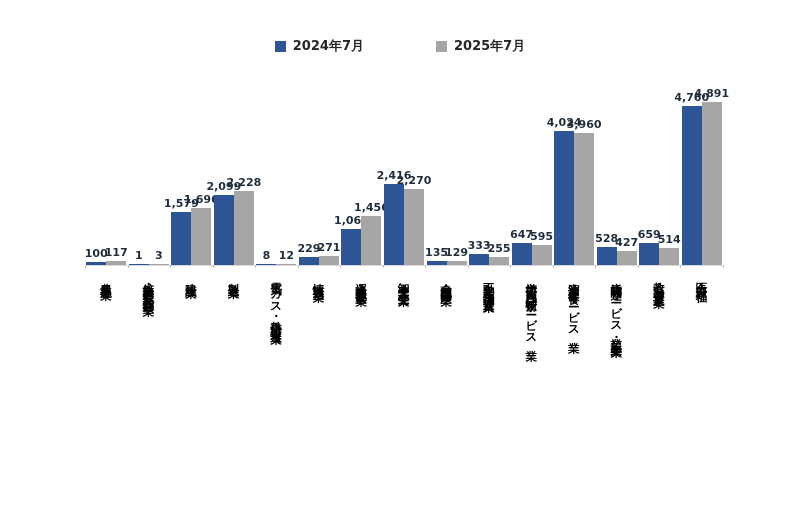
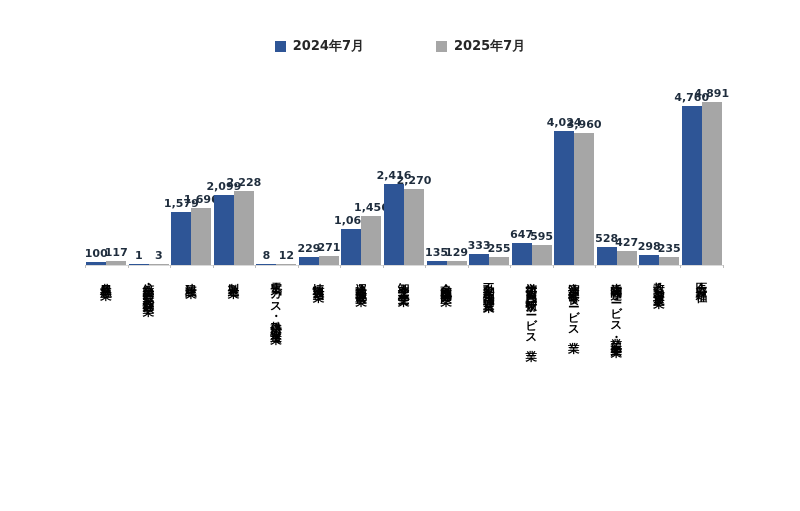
2024年7月/教育・学習支援業: 659 -> 298
2025年7月/教育・学習支援業: 514 -> 235
